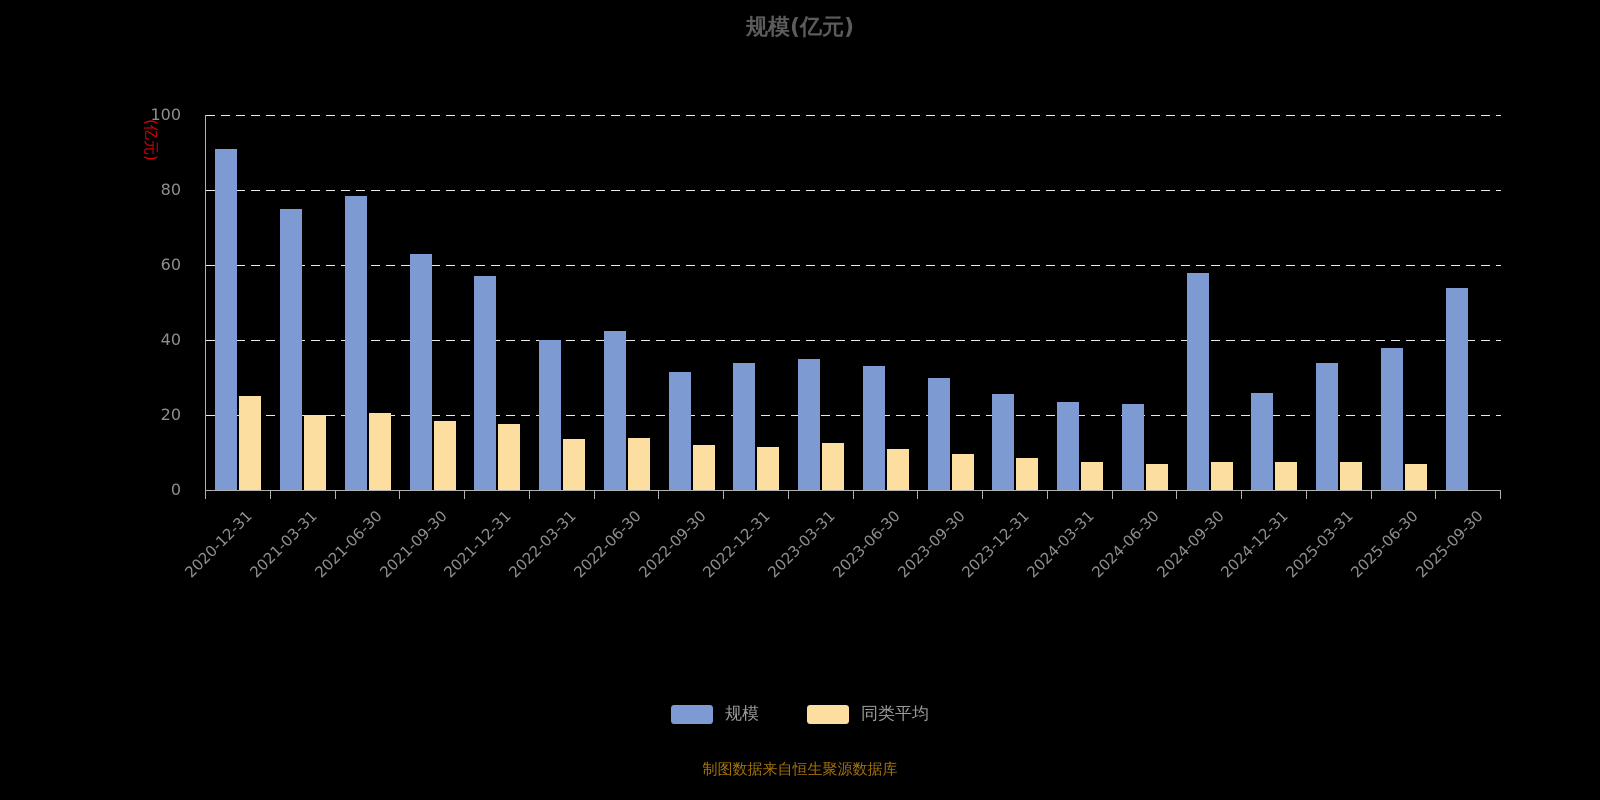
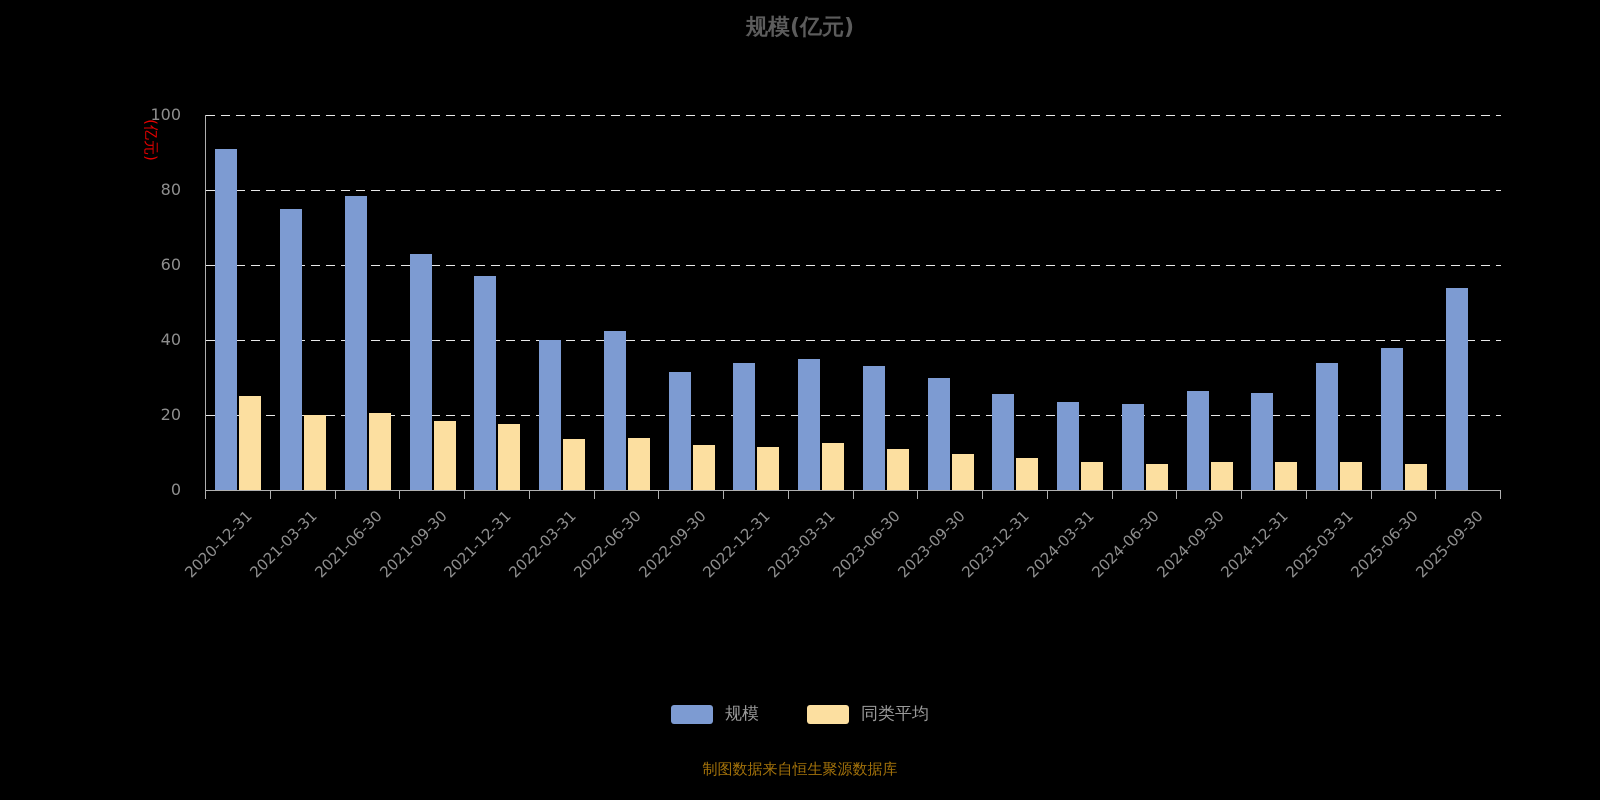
规模/2024-09-30: 58 -> 26
